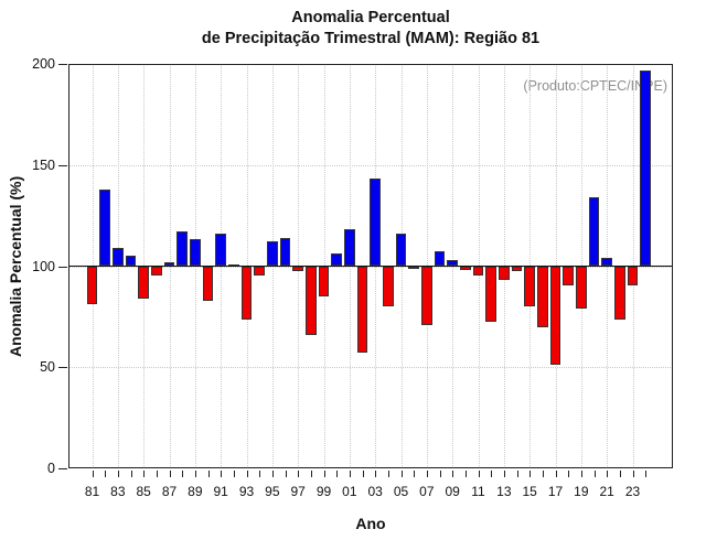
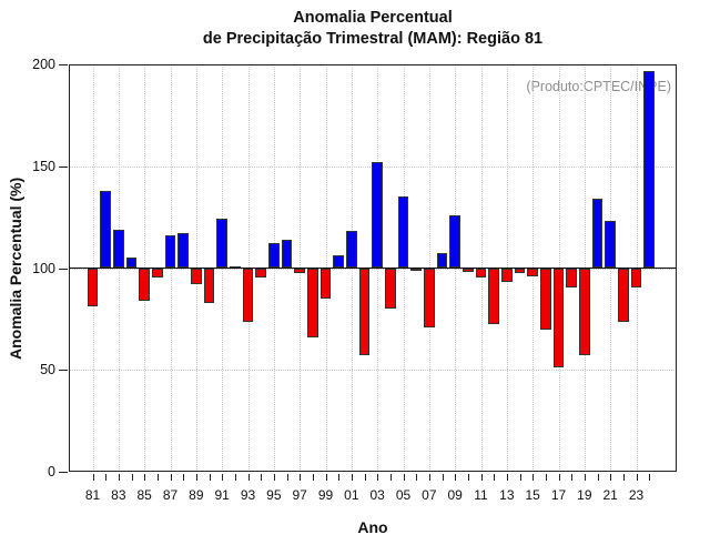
83: 109 -> 119
87: 102 -> 116
89: 114 -> 92
91: 116 -> 124
03: 144 -> 152
05: 116 -> 135
09: 103 -> 126
15: 80 -> 96
19: 79 -> 57
21: 104 -> 123
